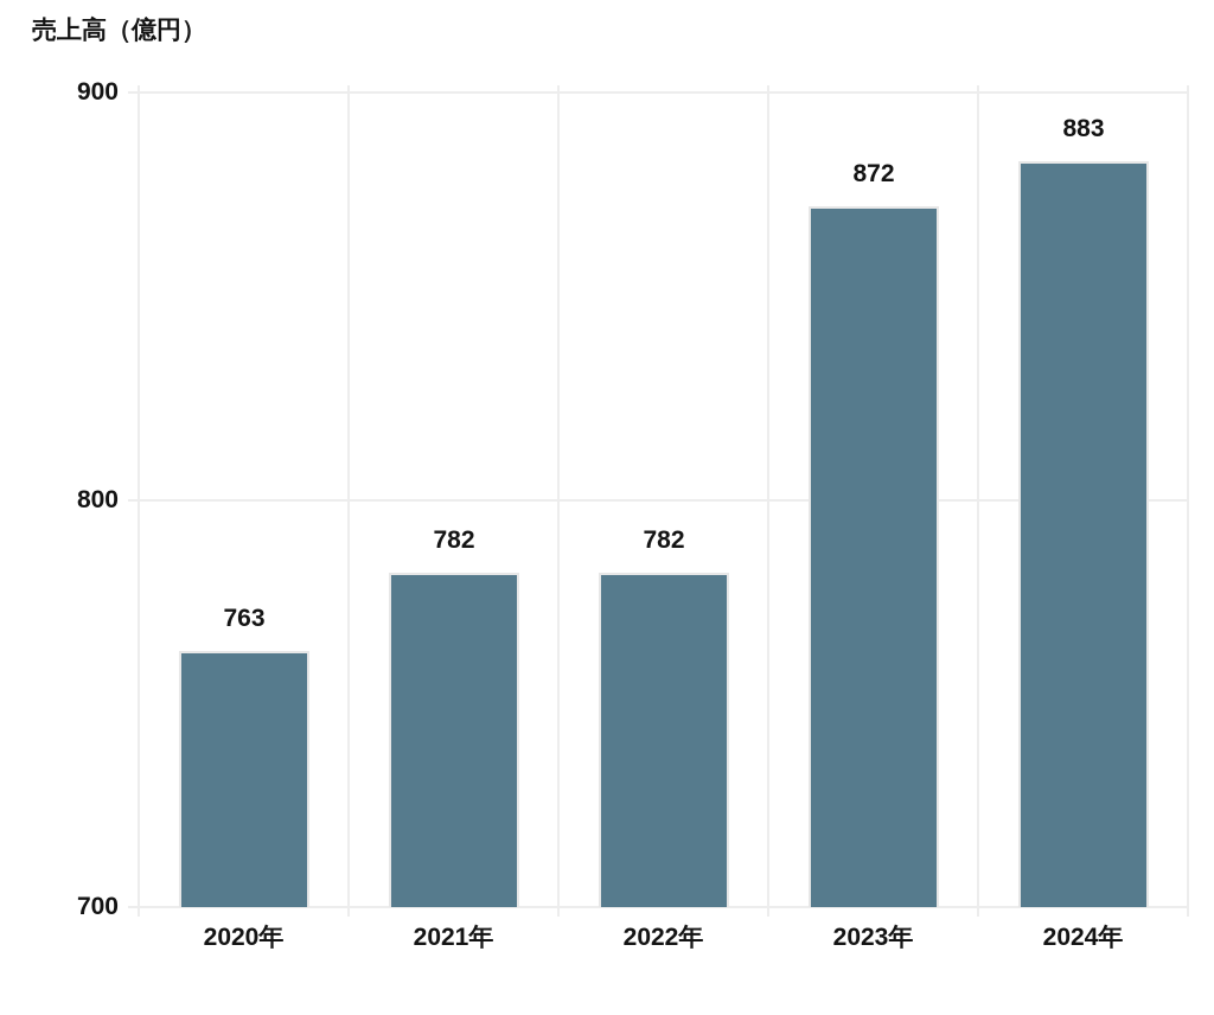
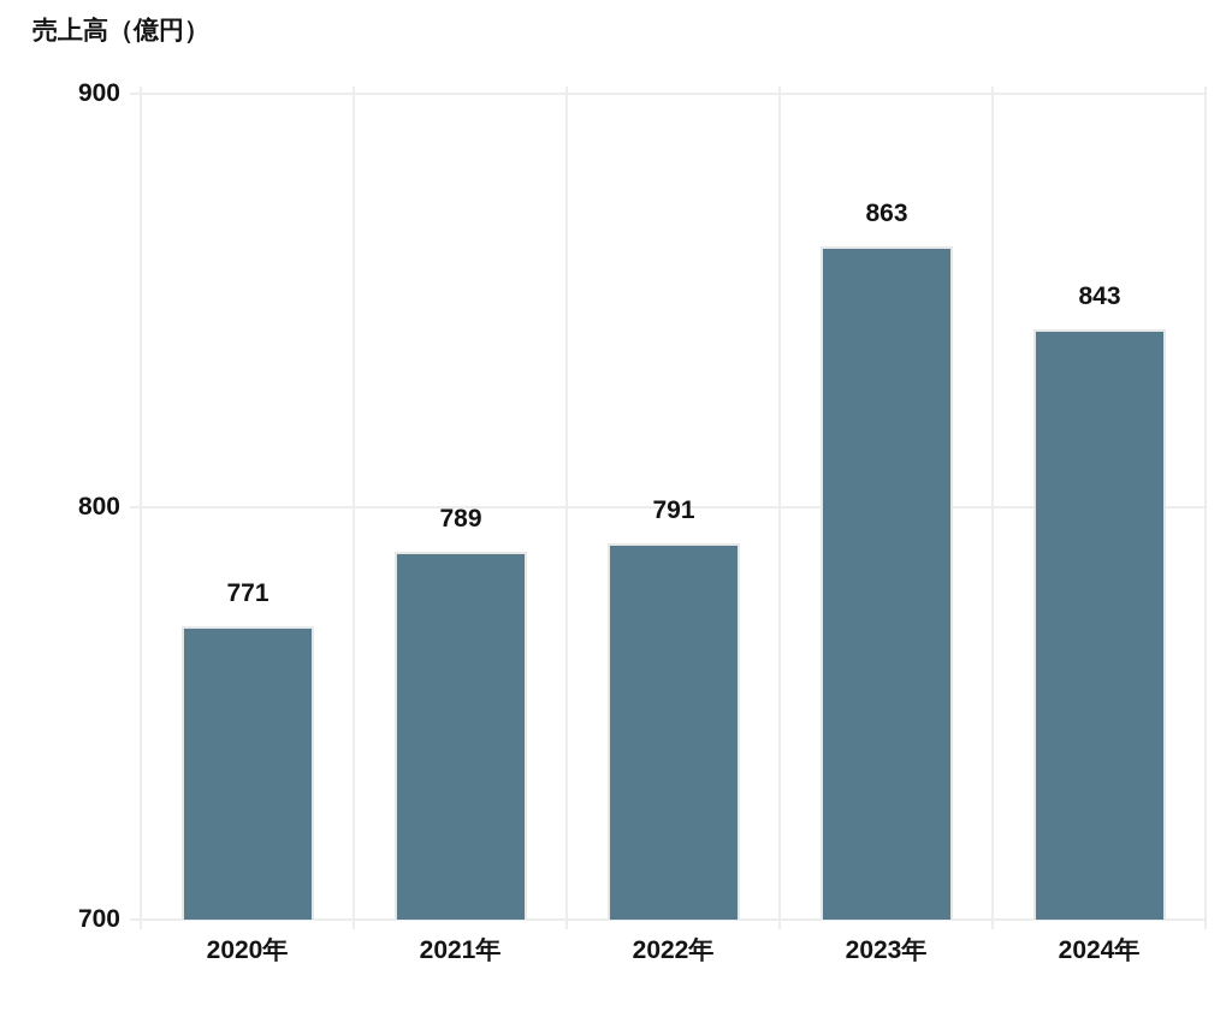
2020年: 763 -> 771
2021年: 782 -> 789
2022年: 782 -> 791
2023年: 872 -> 863
2024年: 883 -> 843
